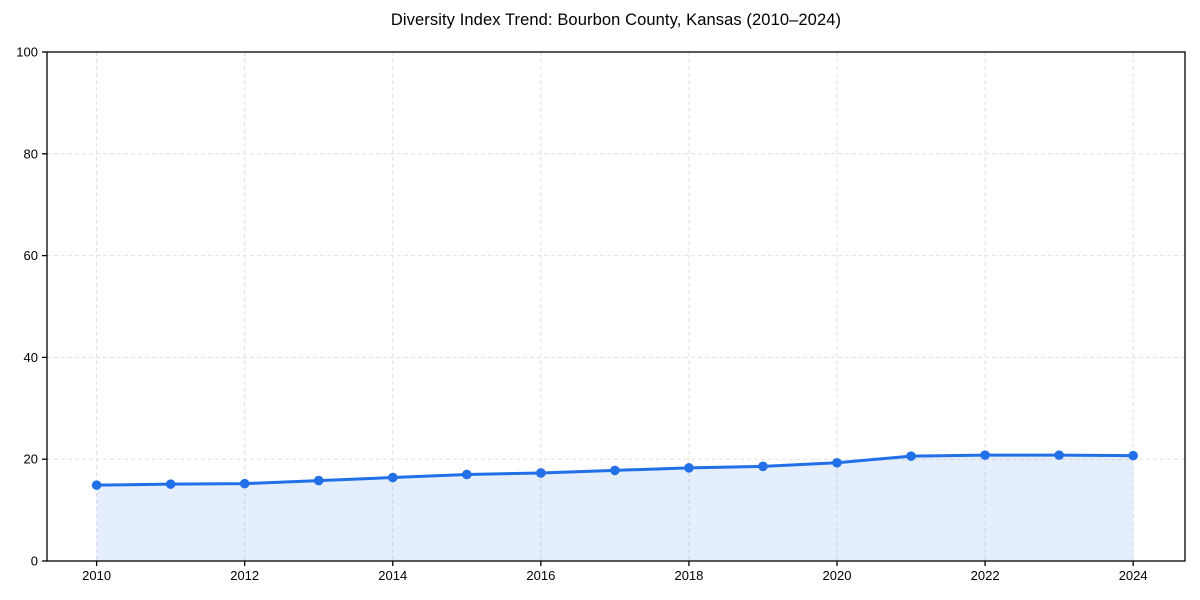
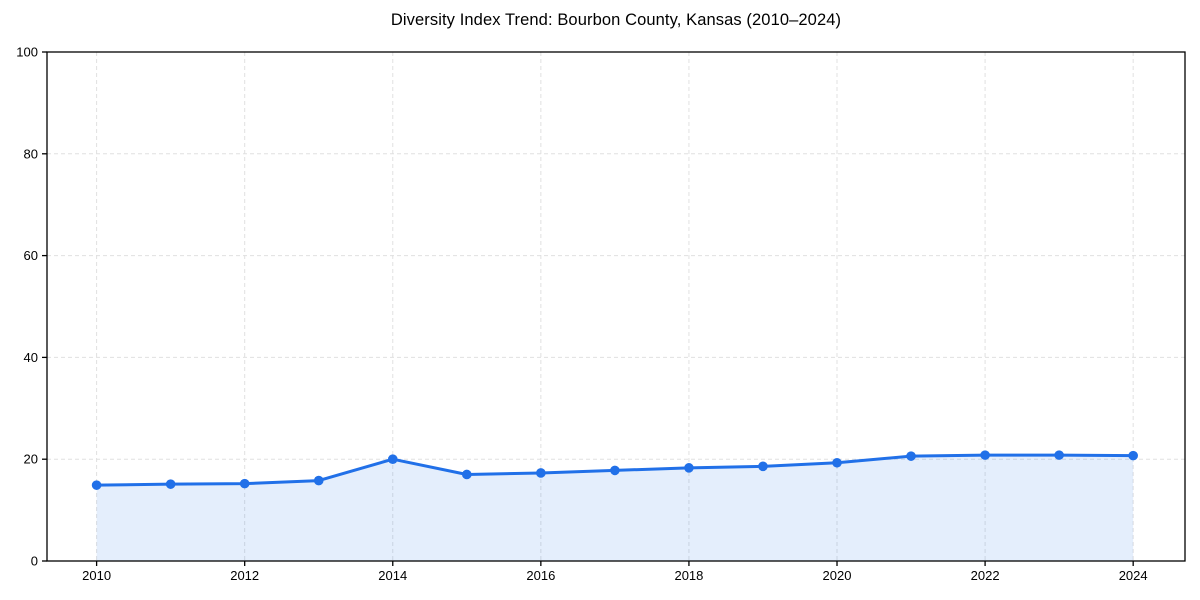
2014: 16 -> 20
